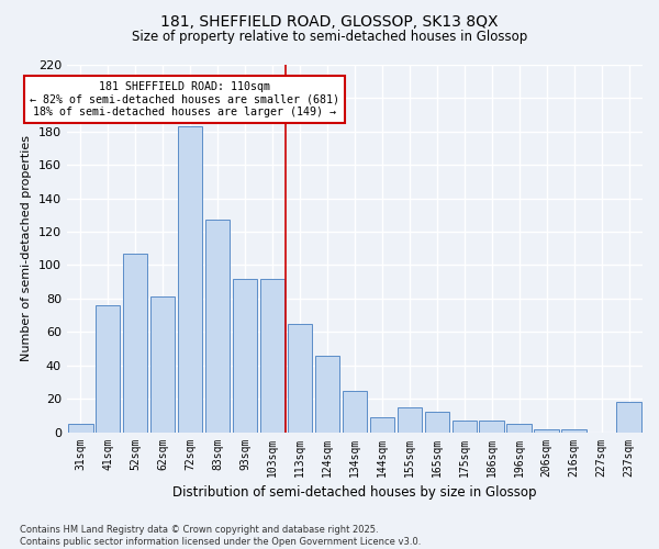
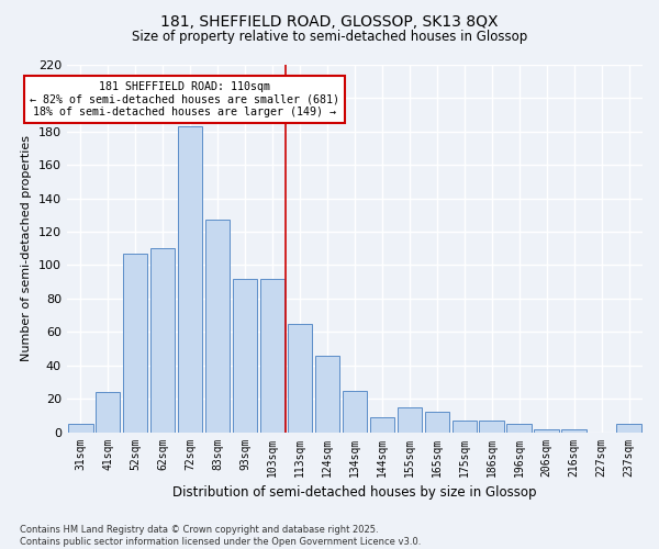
41sqm: 76 -> 24
62sqm: 81 -> 110
237sqm: 18 -> 5
